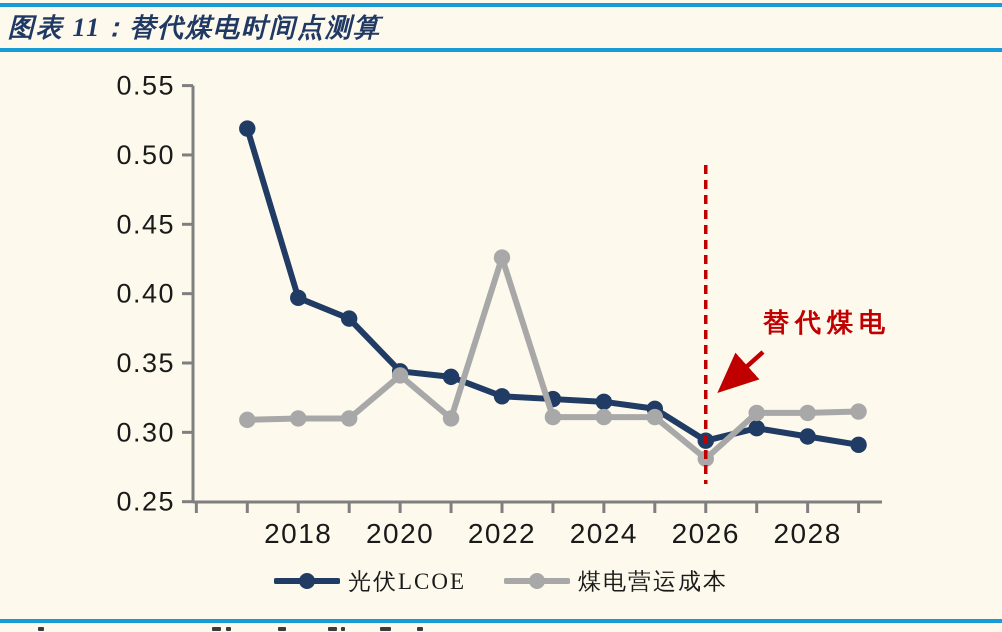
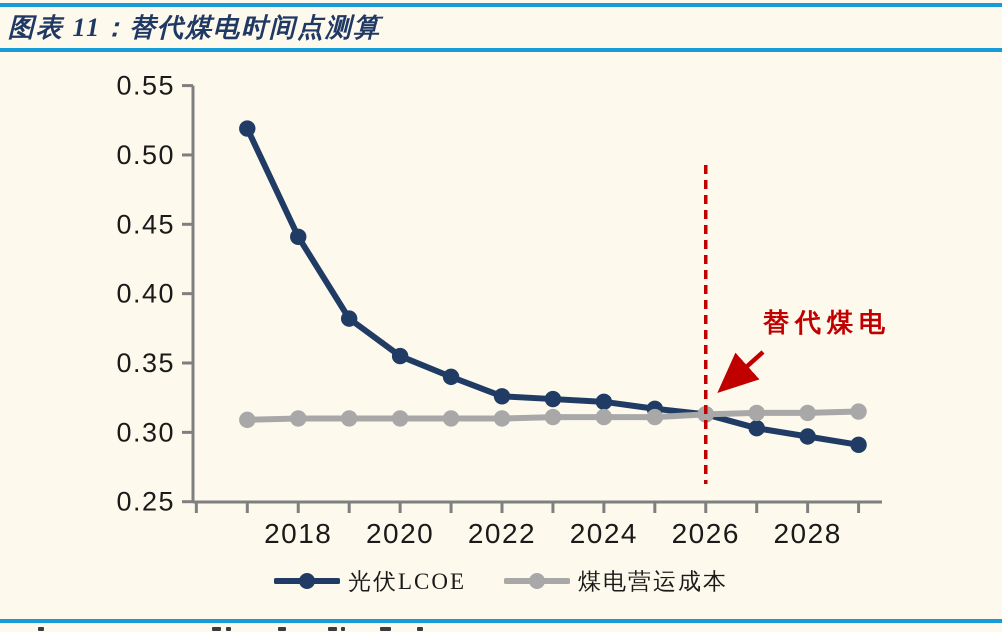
光伏LCOE/2018: 0.397 -> 0.441
光伏LCOE/2020: 0.344 -> 0.355
煤电营运成本/2020: 0.341 -> 0.310
煤电营运成本/2022: 0.426 -> 0.310
光伏LCOE/2026: 0.294 -> 0.313
煤电营运成本/2026: 0.281 -> 0.313
